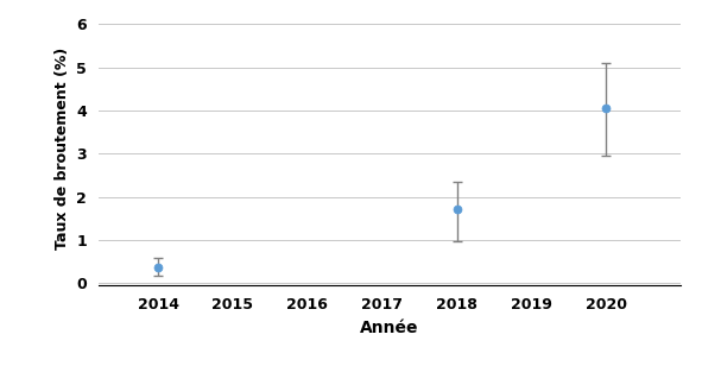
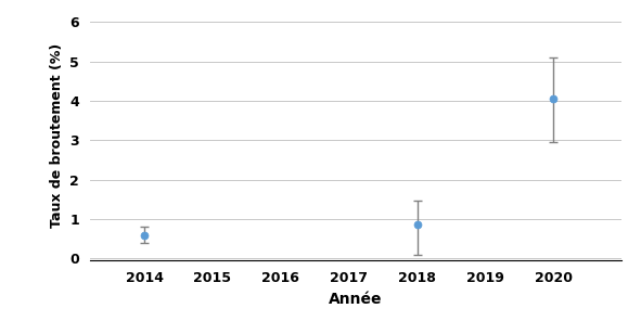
2014: 0.38 -> 0.60
2018: 1.72 -> 0.85
